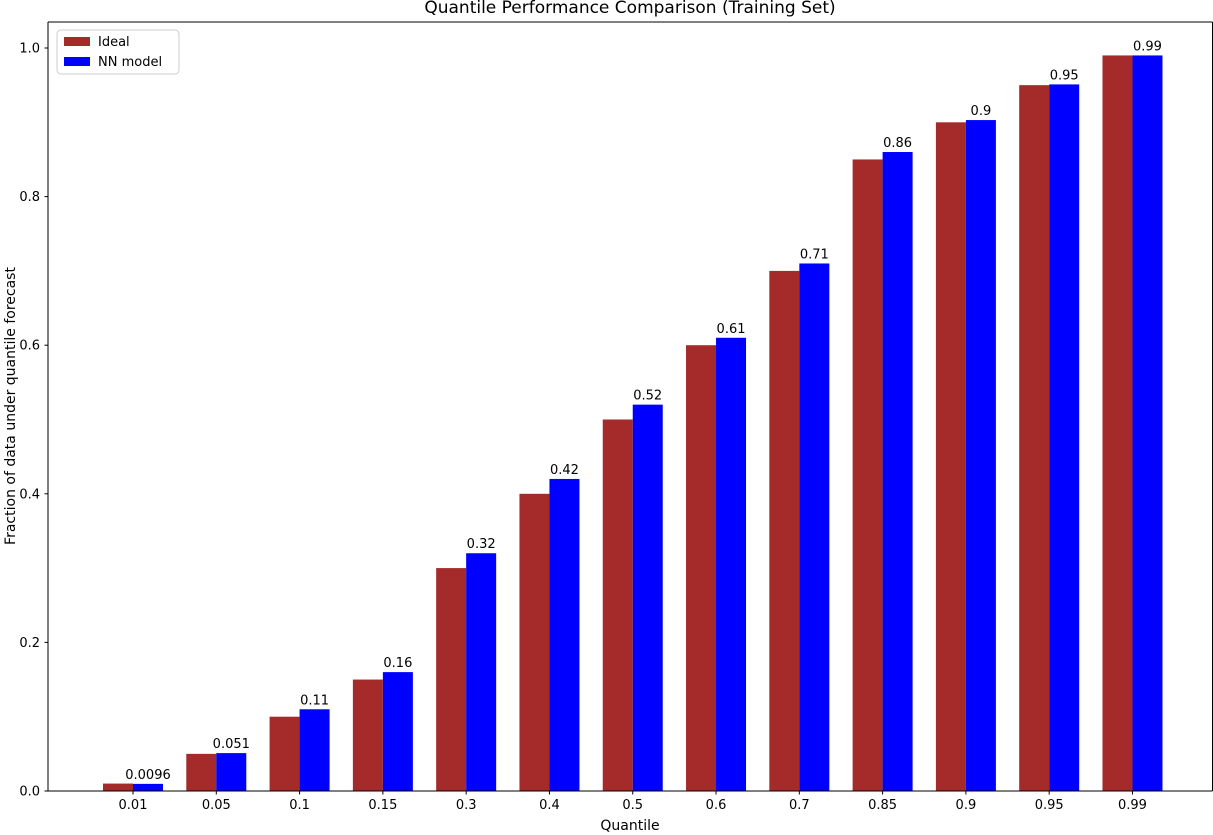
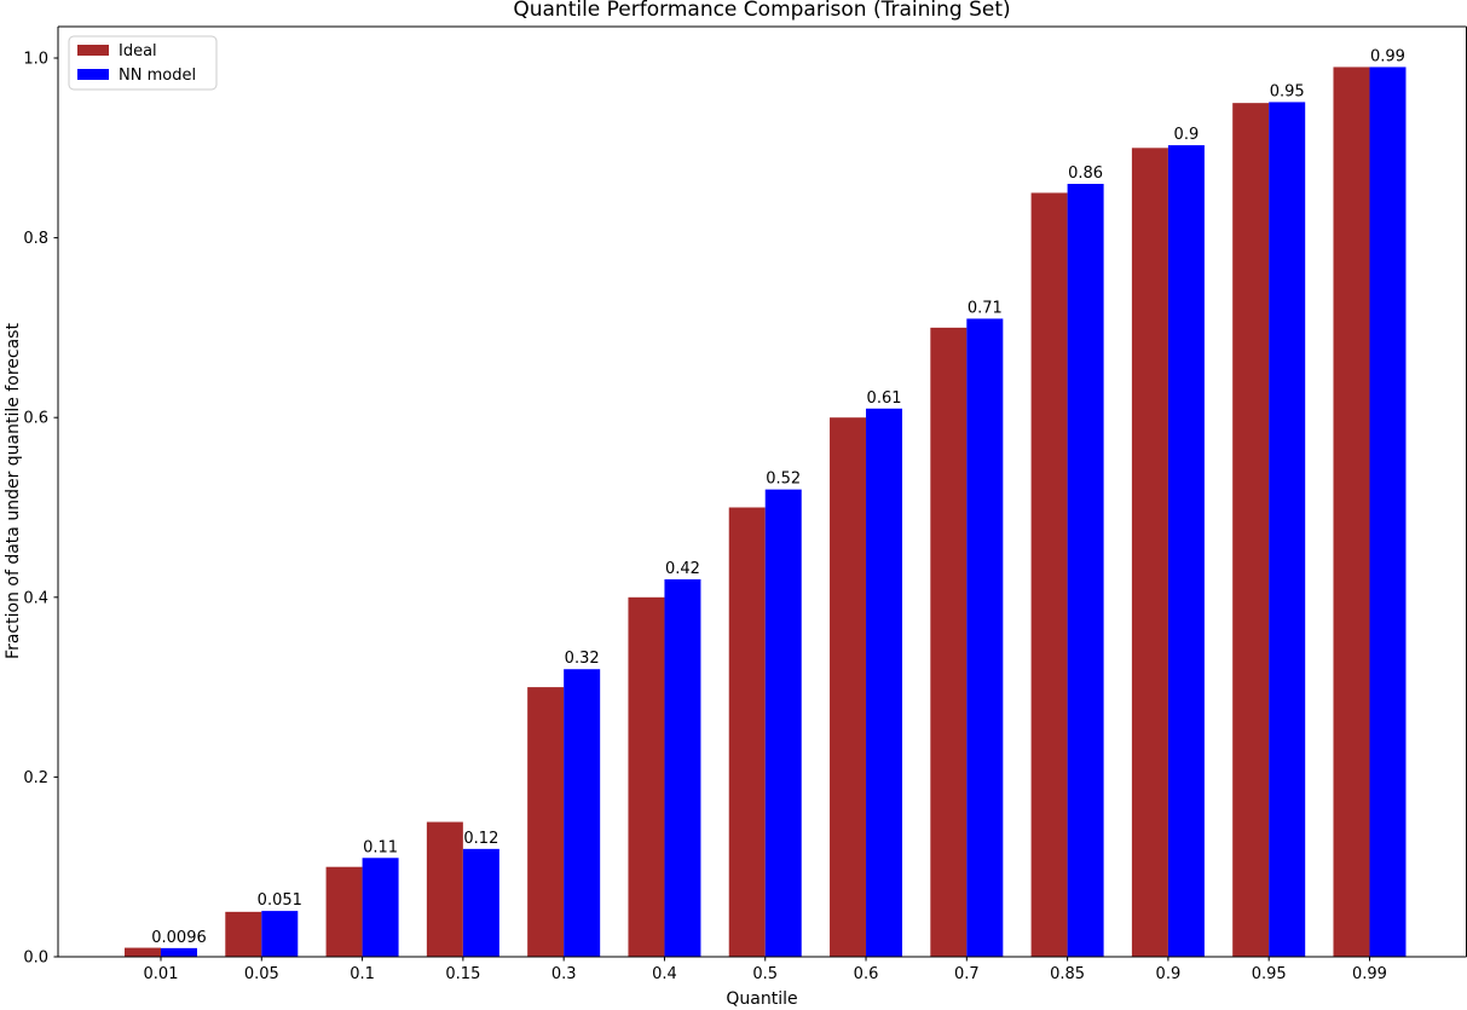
NN model/0.15: 0.16 -> 0.12
